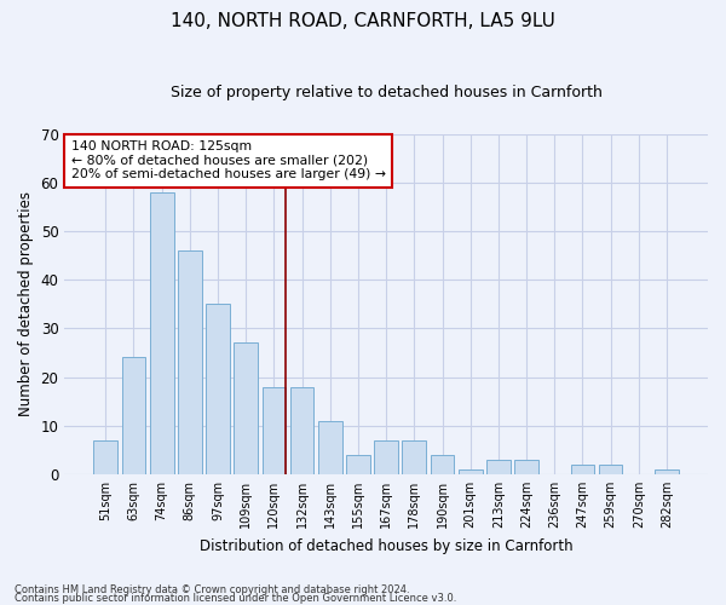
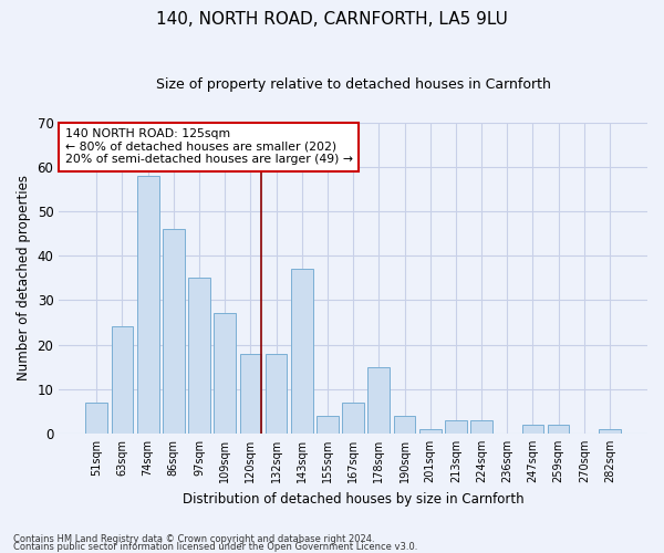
143sqm: 11 -> 37
178sqm: 7 -> 15
